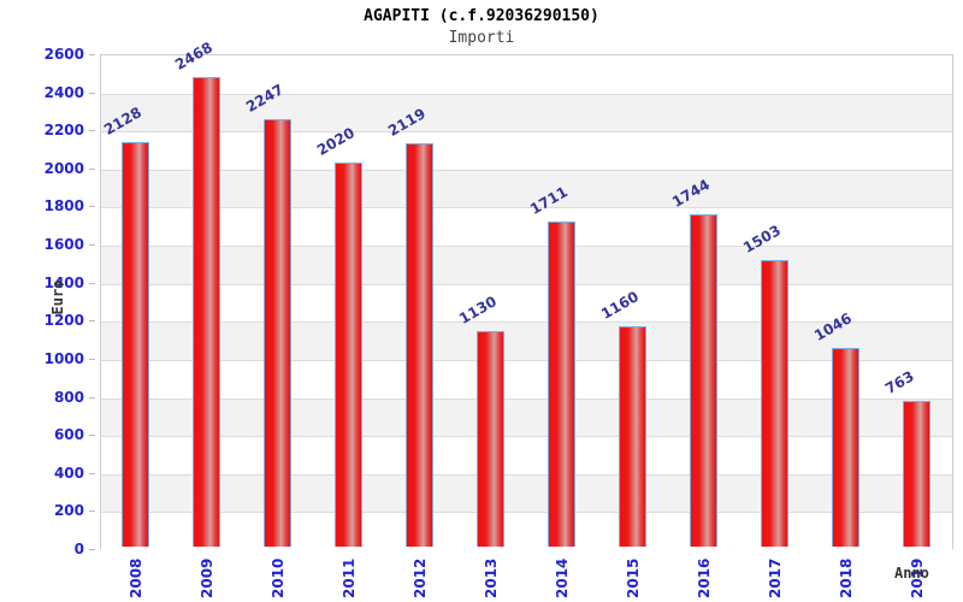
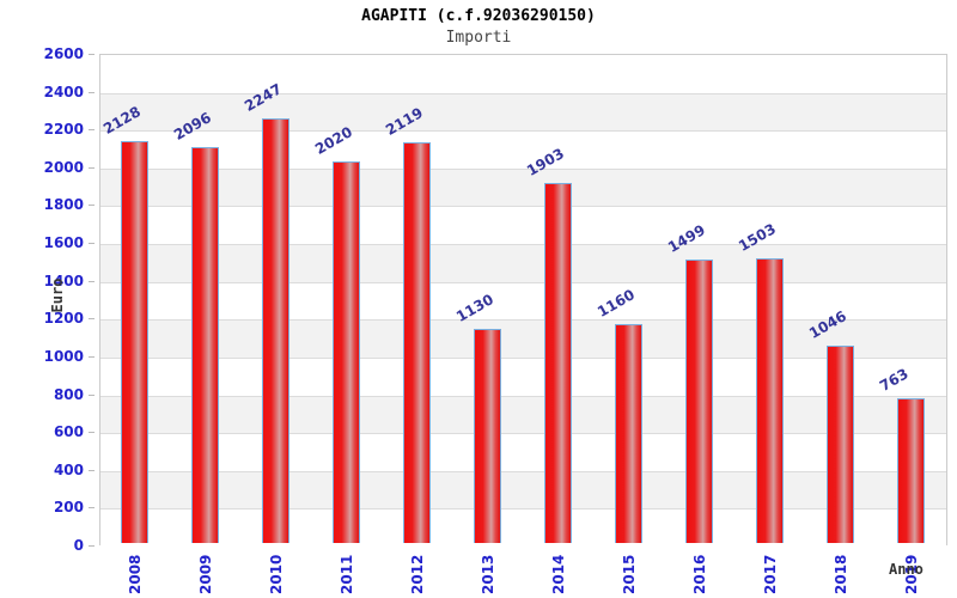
2009: 2468 -> 2096
2014: 1711 -> 1903
2016: 1744 -> 1499
